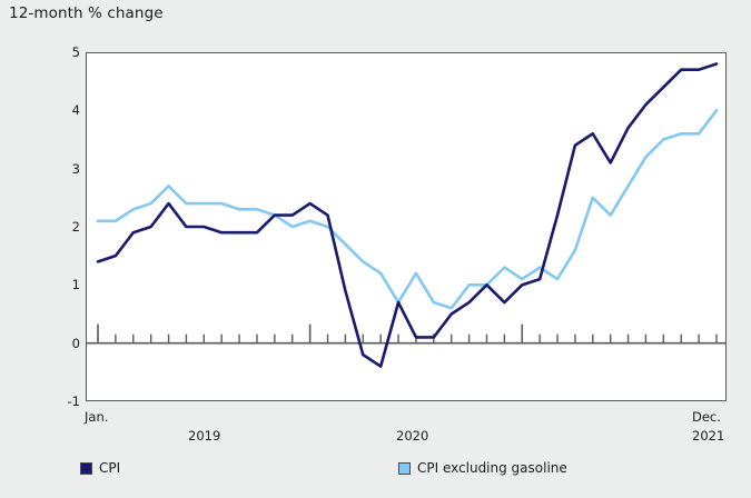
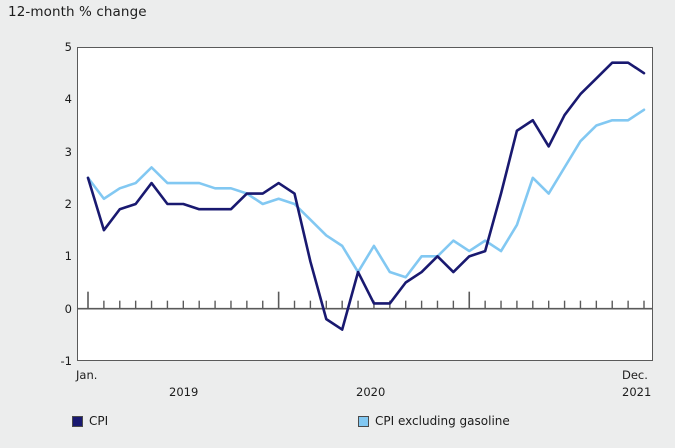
CPI/Jan. 2019: 1.4 -> 2.5
CPI excluding gasoline/Jan. 2019: 2.1 -> 2.5
CPI/Dec. 2021: 4.8 -> 4.5
CPI excluding gasoline/Dec. 2021: 4.0 -> 3.8
